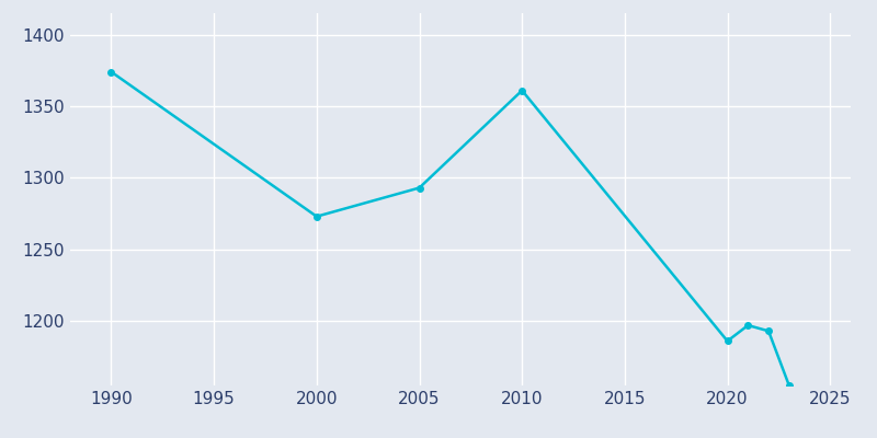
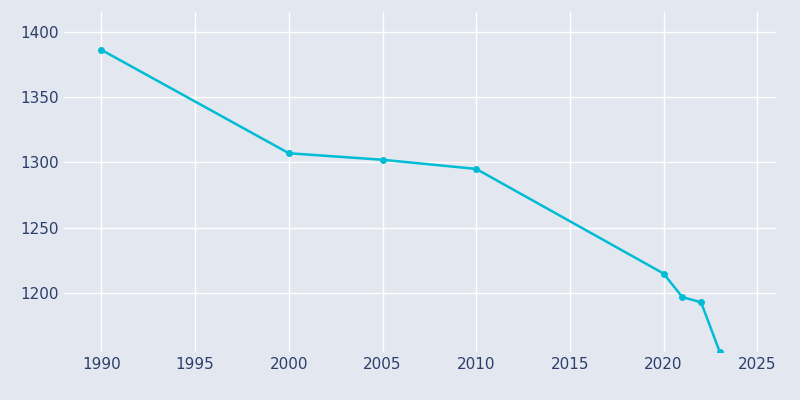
1990: 1374 -> 1386
2000: 1273 -> 1307
2005: 1293 -> 1302
2010: 1361 -> 1295
2020: 1186 -> 1215
